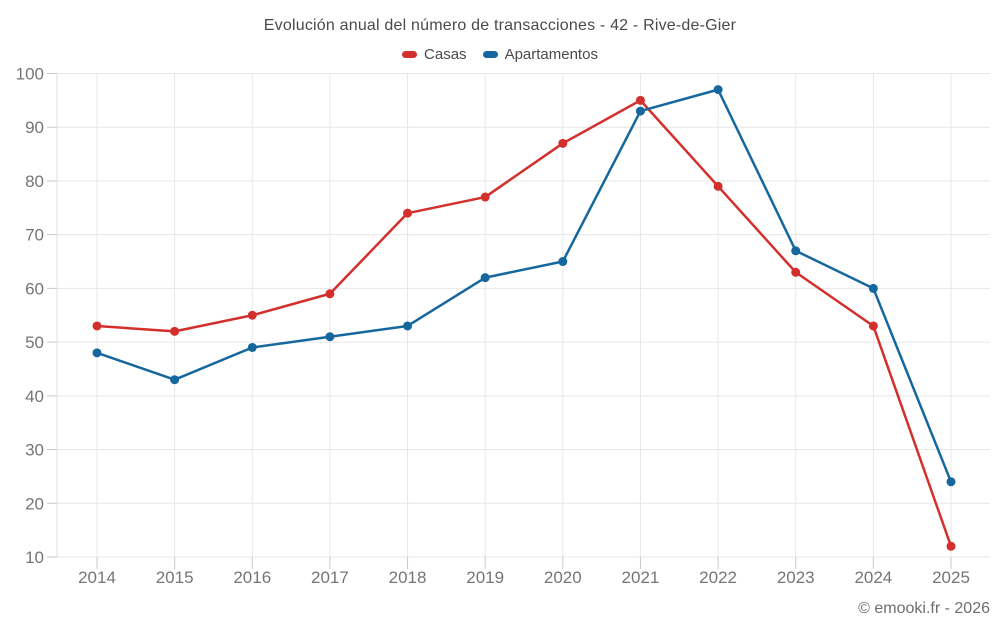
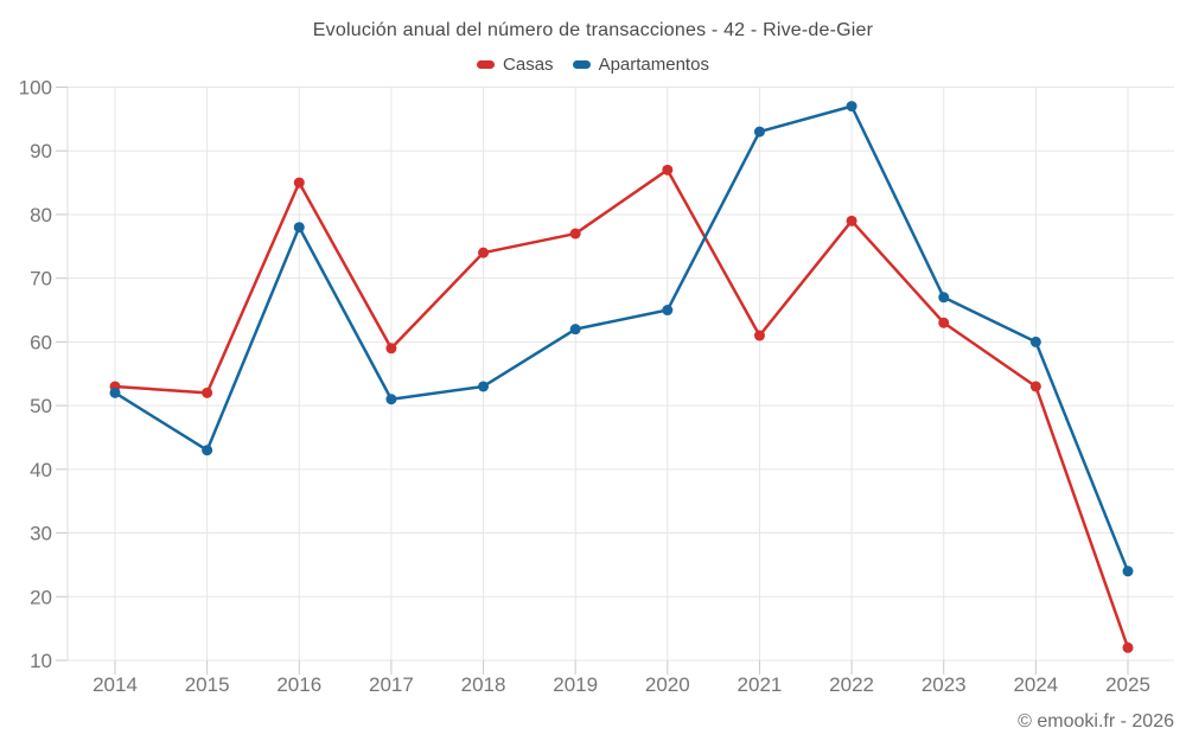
Apartamentos/2014: 48 -> 52
Casas/2016: 55 -> 85
Apartamentos/2016: 49 -> 78
Casas/2021: 95 -> 61
